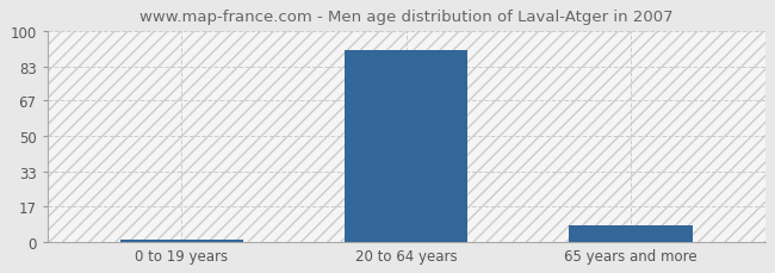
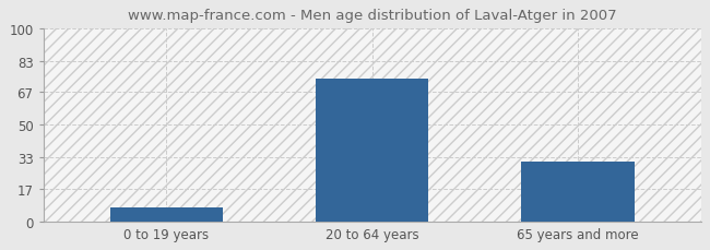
0 to 19 years: 1 -> 7
20 to 64 years: 91 -> 74
65 years and more: 8 -> 31
